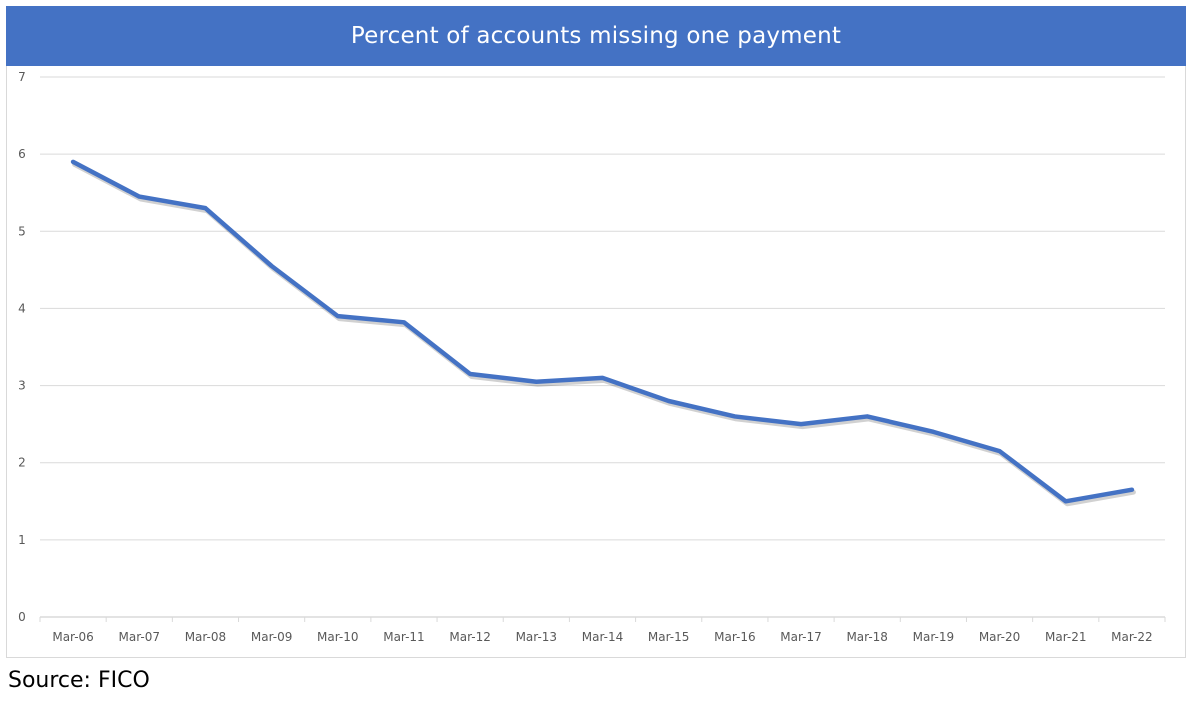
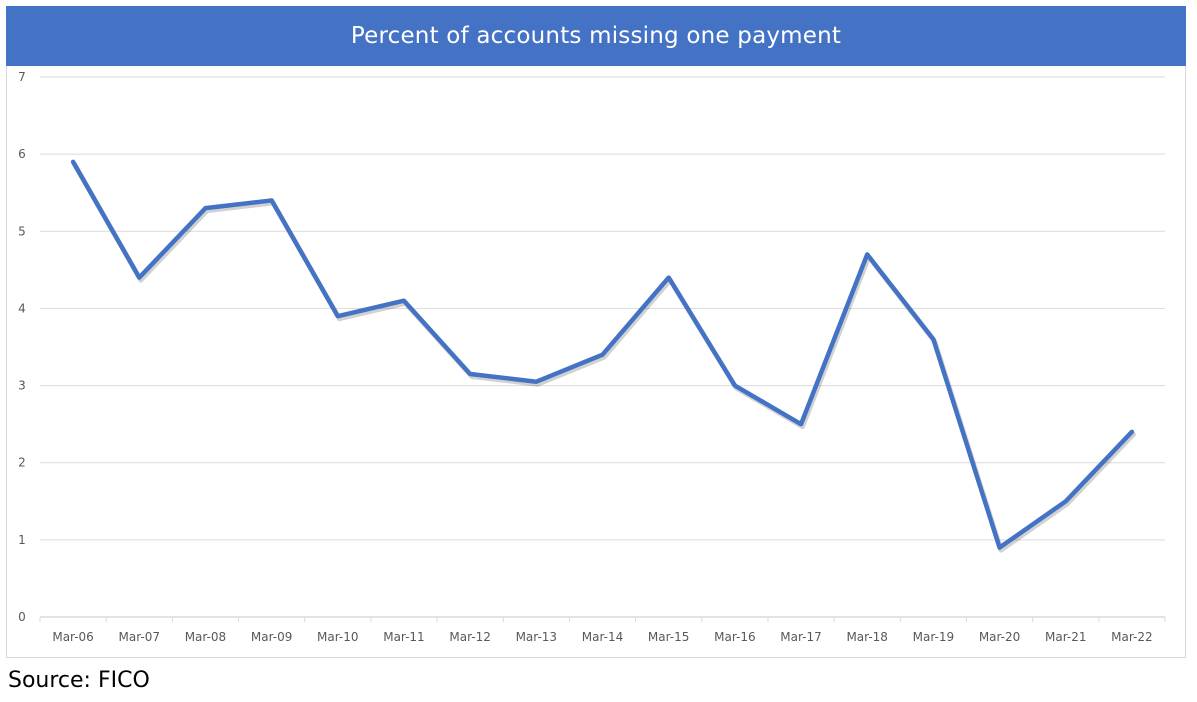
Mar-07: 5.5 -> 4.4
Mar-09: 4.5 -> 5.4
Mar-11: 3.8 -> 4.1
Mar-14: 3.1 -> 3.4
Mar-15: 2.8 -> 4.4
Mar-16: 2.6 -> 3.0
Mar-18: 2.6 -> 4.7
Mar-19: 2.4 -> 3.6
Mar-20: 2.1 -> 0.9
Mar-22: 1.6 -> 2.4
